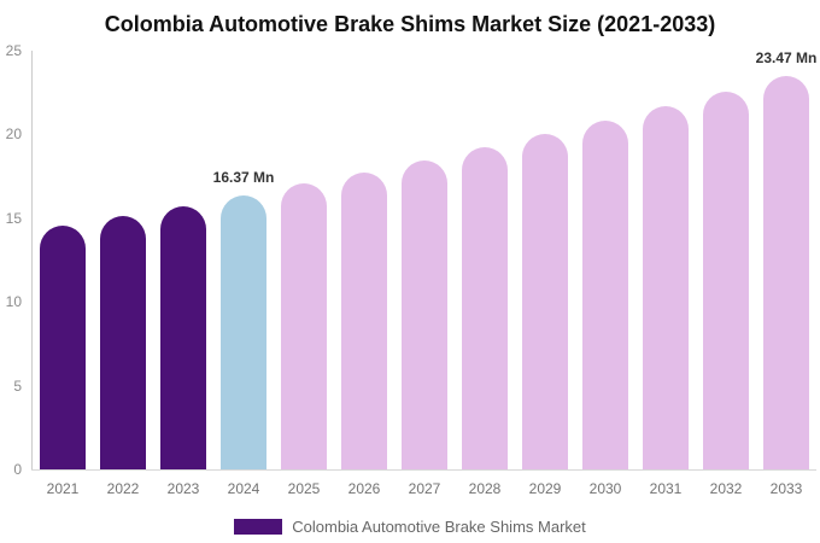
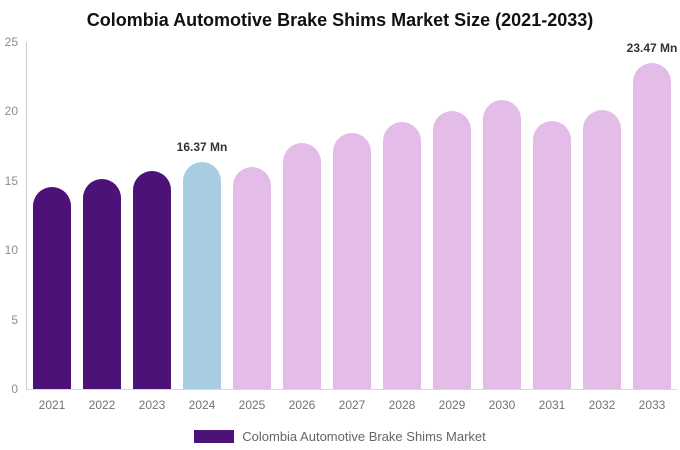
2025: 17.0 -> 16.0
2031: 21.7 -> 19.3
2032: 22.6 -> 20.1
